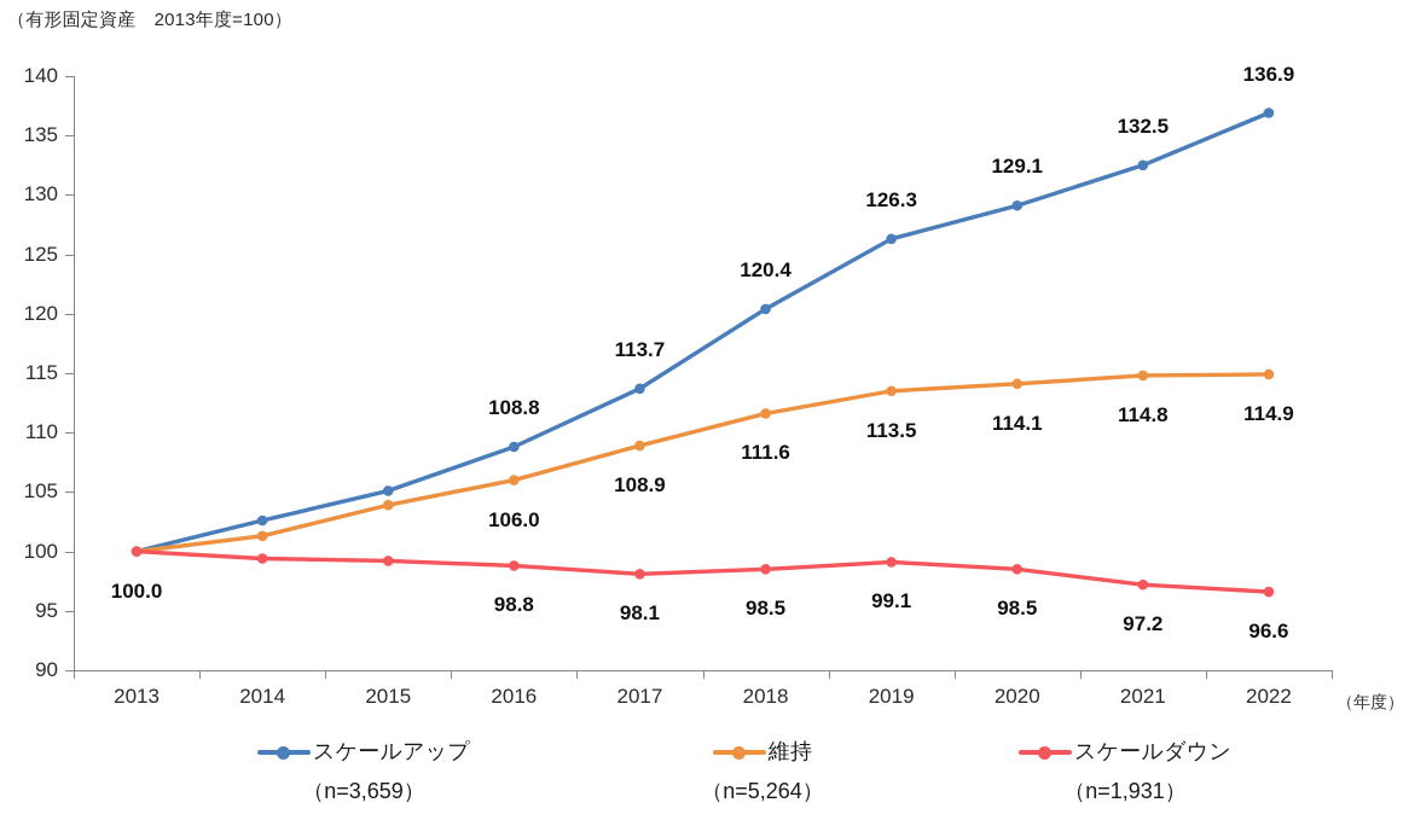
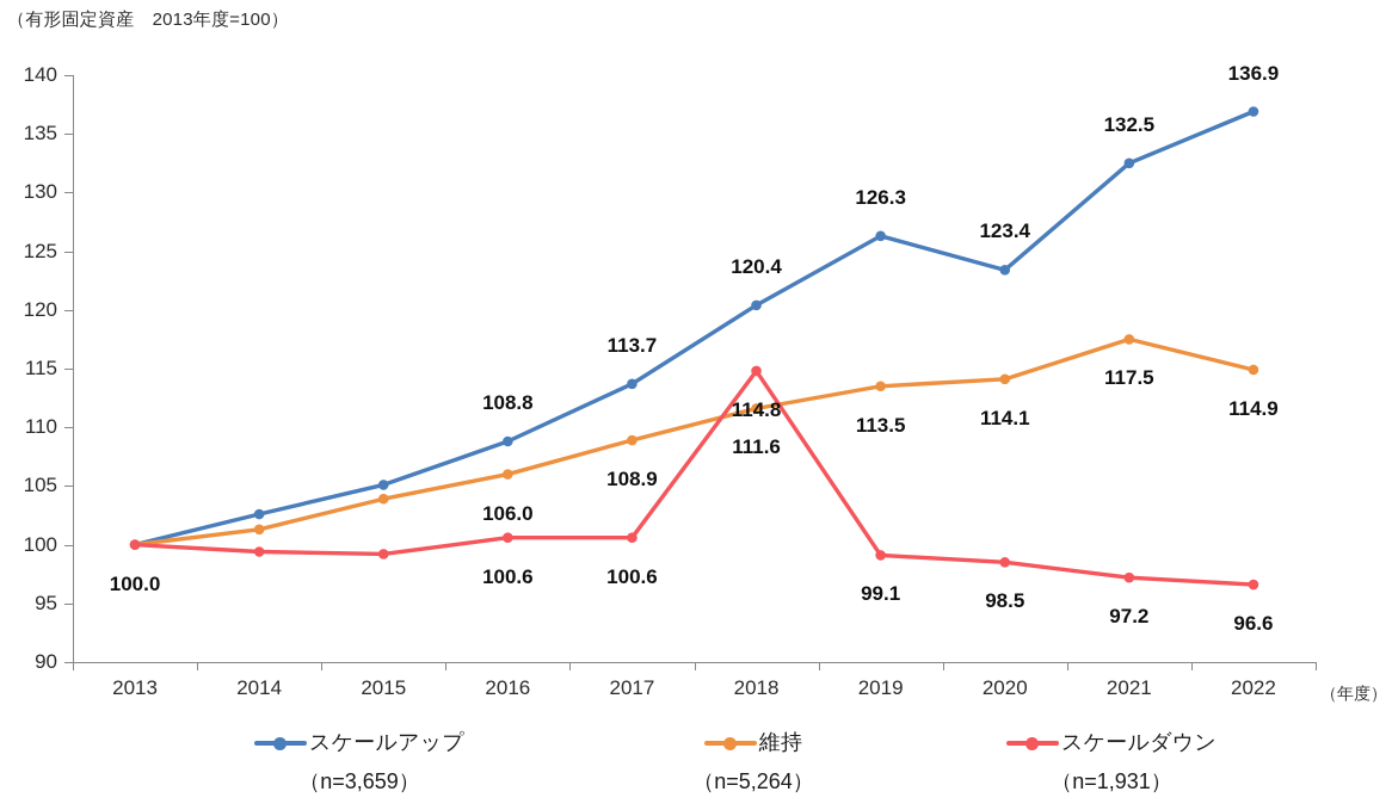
スケールダウン/2016: 98.8 -> 100.6
スケールダウン/2017: 98.1 -> 100.6
スケールダウン/2018: 98.5 -> 114.8
スケールアップ/2020: 129.1 -> 123.4
維持/2021: 114.8 -> 117.5
